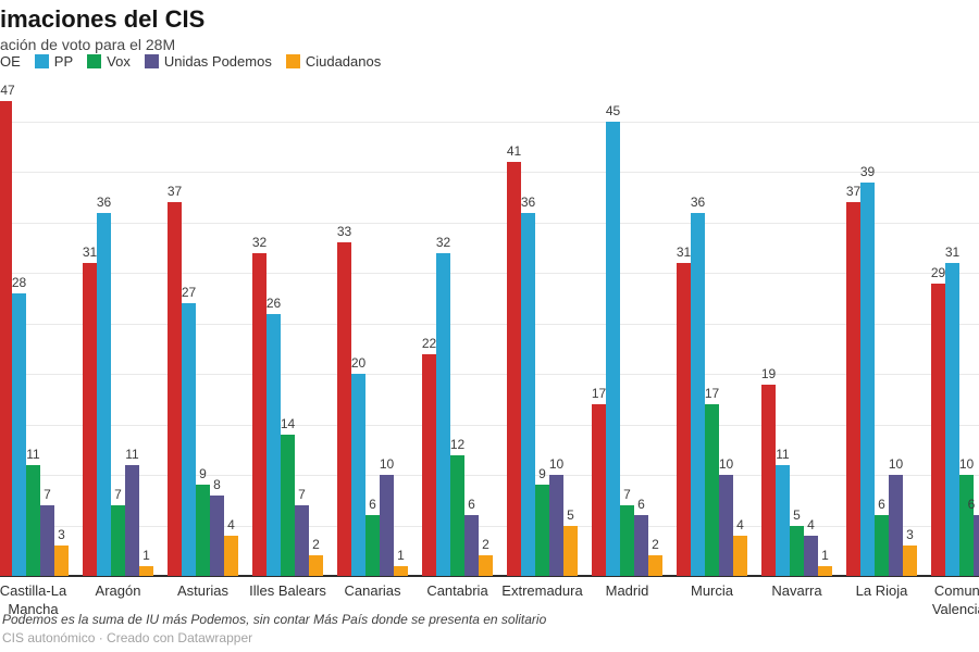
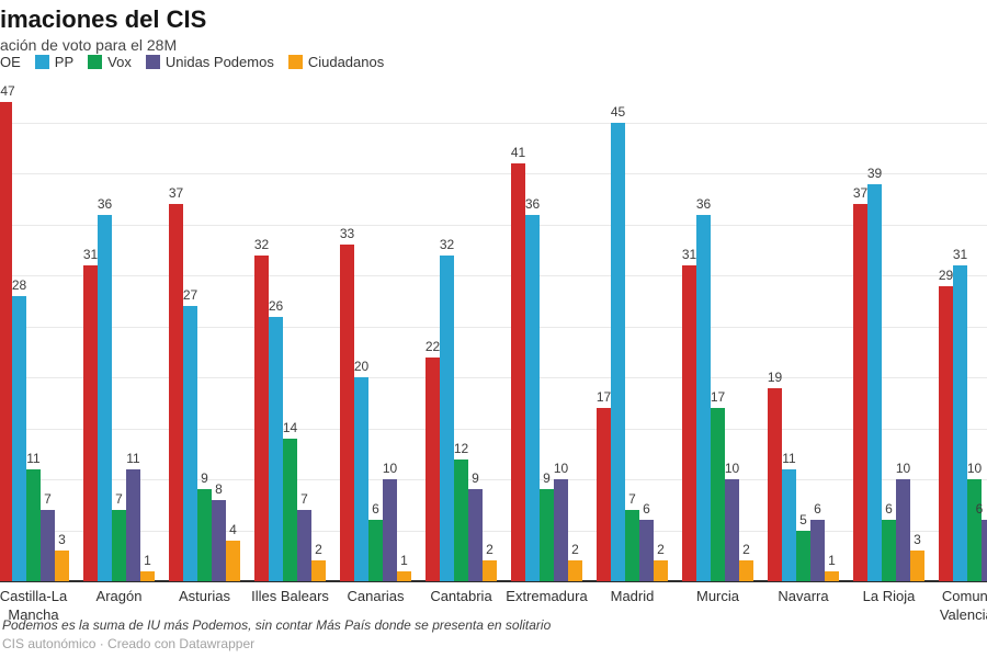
Unidas Podemos/Cantabria: 6 -> 9
Ciudadanos/Extremadura: 5 -> 2
Ciudadanos/Murcia: 4 -> 2
Unidas Podemos/Navarra: 4 -> 6
